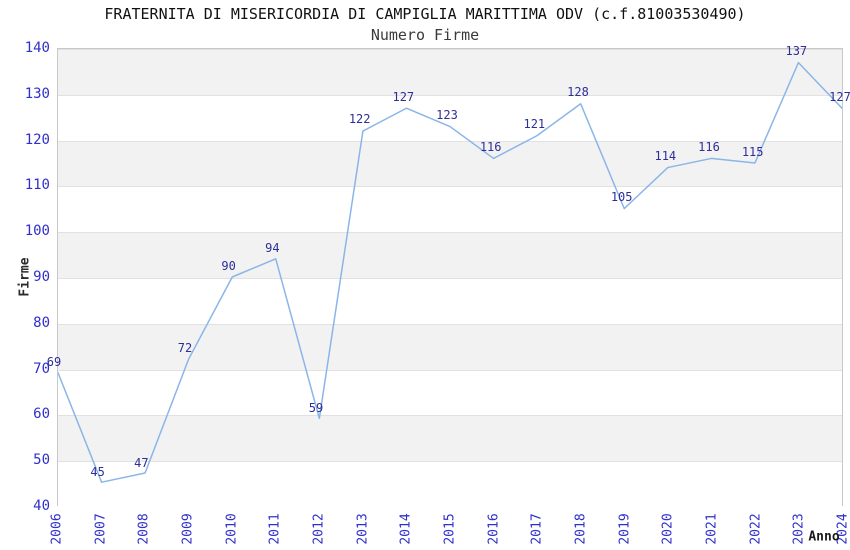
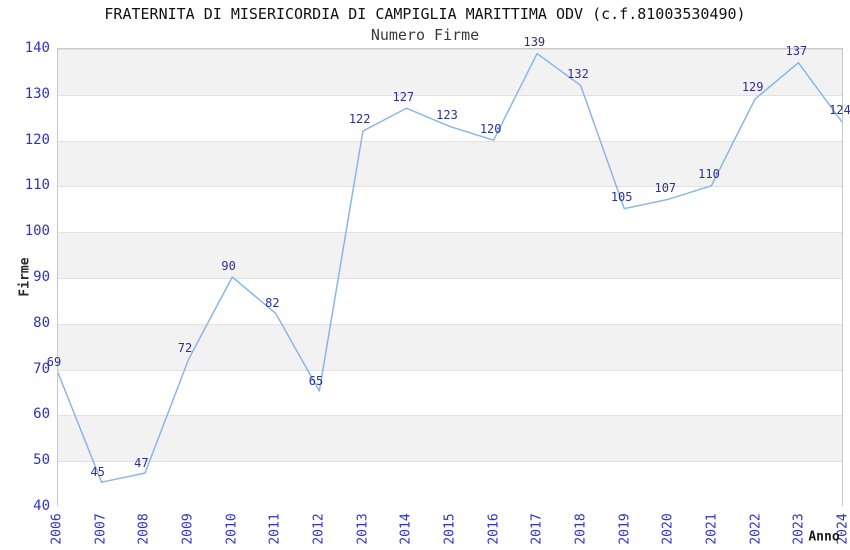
2011: 94 -> 82
2012: 59 -> 65
2016: 116 -> 120
2017: 121 -> 139
2018: 128 -> 132
2020: 114 -> 107
2021: 116 -> 110
2022: 115 -> 129
2024: 127 -> 124
